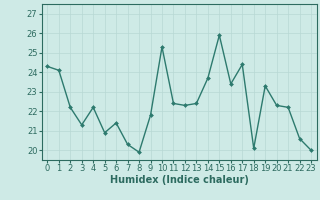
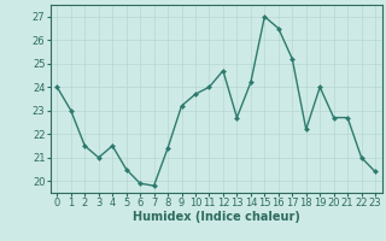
0: 24.3 -> 24.0
1: 24.1 -> 23.0
2: 22.2 -> 21.5
3: 21.3 -> 21.0
4: 22.2 -> 21.5
5: 20.9 -> 20.5
6: 21.4 -> 19.9
7: 20.3 -> 19.8
8: 19.9 -> 21.4
9: 21.8 -> 23.2
10: 25.3 -> 23.7
11: 22.4 -> 24.0
12: 22.3 -> 24.7
13: 22.4 -> 22.7
14: 23.7 -> 24.2
15: 25.9 -> 27.0
16: 23.4 -> 26.5
17: 24.4 -> 25.2
18: 20.1 -> 22.2
19: 23.3 -> 24.0
20: 22.3 -> 22.7
21: 22.2 -> 22.7
22: 20.6 -> 21.0
23: 20.0 -> 20.4
